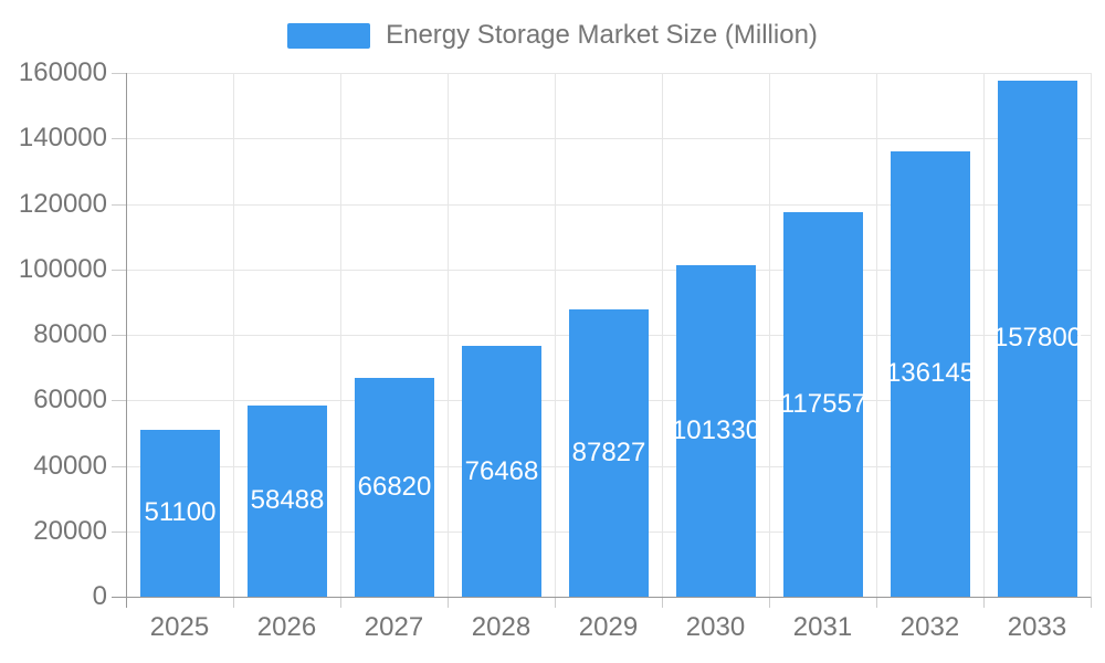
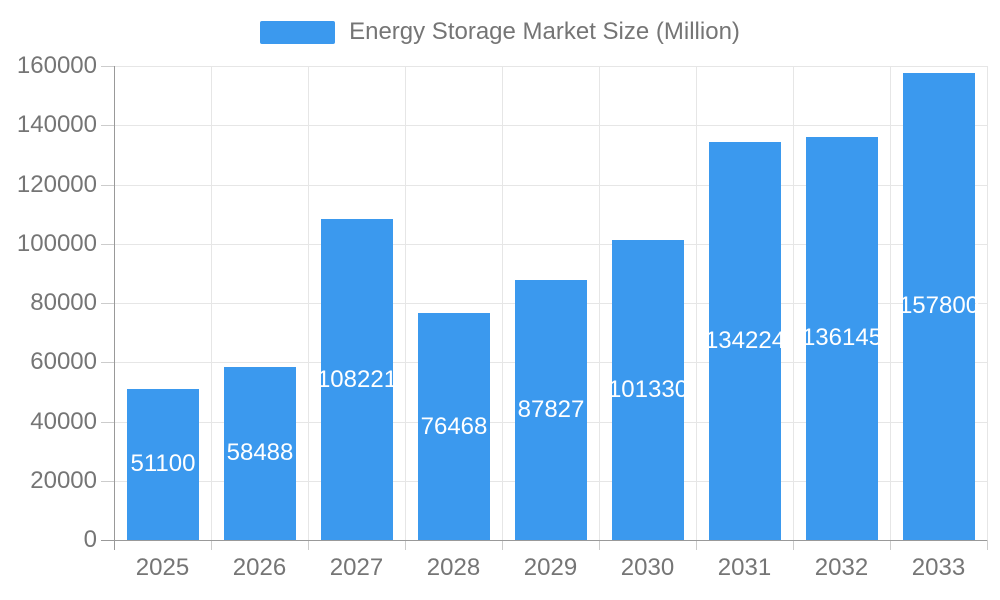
2027: 66820 -> 108221
2031: 117557 -> 134224
